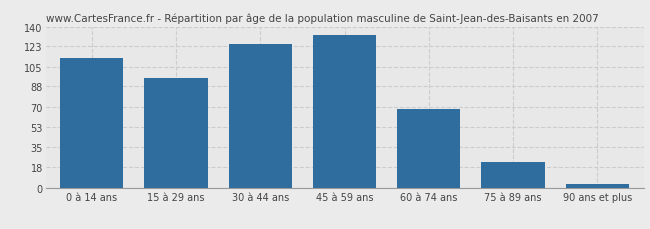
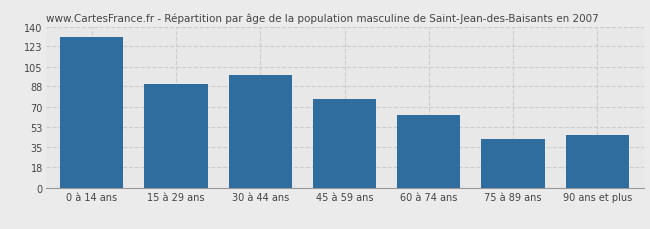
0 à 14 ans: 113 -> 131
15 à 29 ans: 95 -> 90
30 à 44 ans: 125 -> 98
45 à 59 ans: 133 -> 77
60 à 74 ans: 68 -> 63
75 à 89 ans: 22 -> 42
90 ans et plus: 3 -> 46
